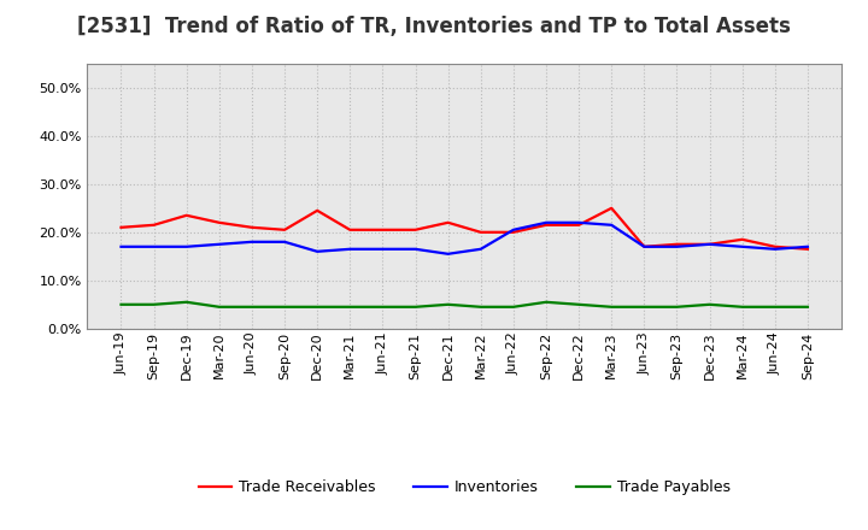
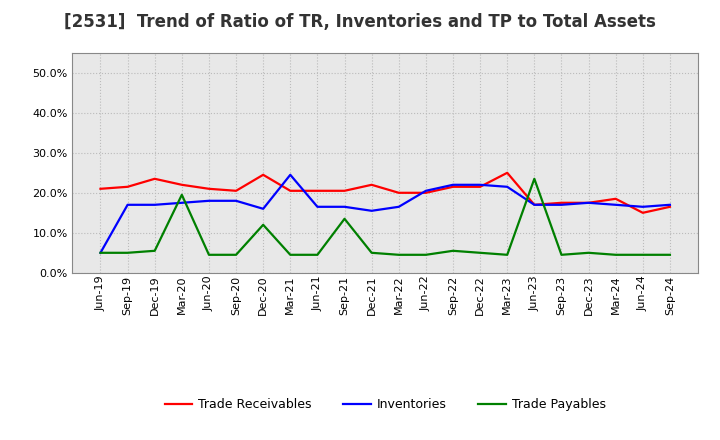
Inventories/Jun-19: 17.0% -> 5.0%
Trade Payables/Mar-20: 4.5% -> 19.5%
Trade Payables/Dec-20: 4.5% -> 12.0%
Inventories/Mar-21: 16.5% -> 24.5%
Trade Payables/Sep-21: 4.5% -> 13.5%
Trade Payables/Jun-23: 4.5% -> 23.5%
Trade Receivables/Jun-24: 17.0% -> 15.0%
